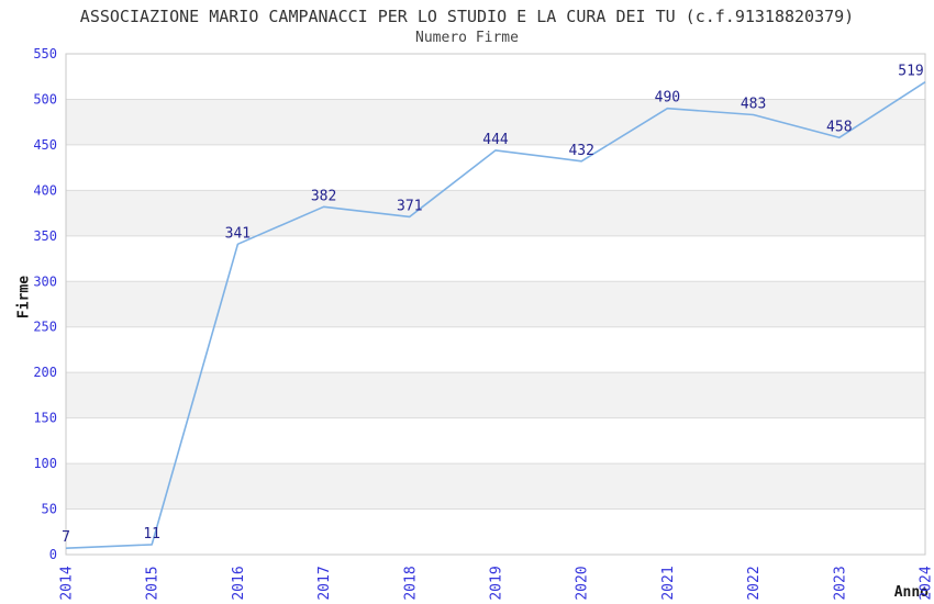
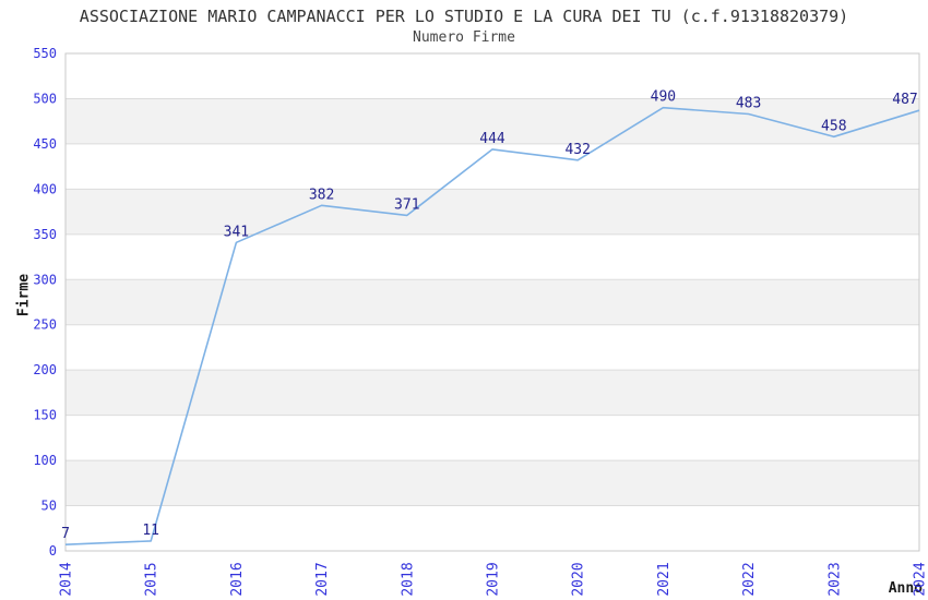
2024: 519 -> 487
